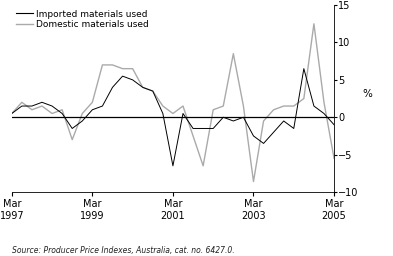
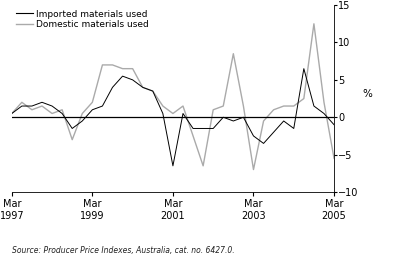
Domestic materials used/Mar 2003: -8.6 -> -7.0
